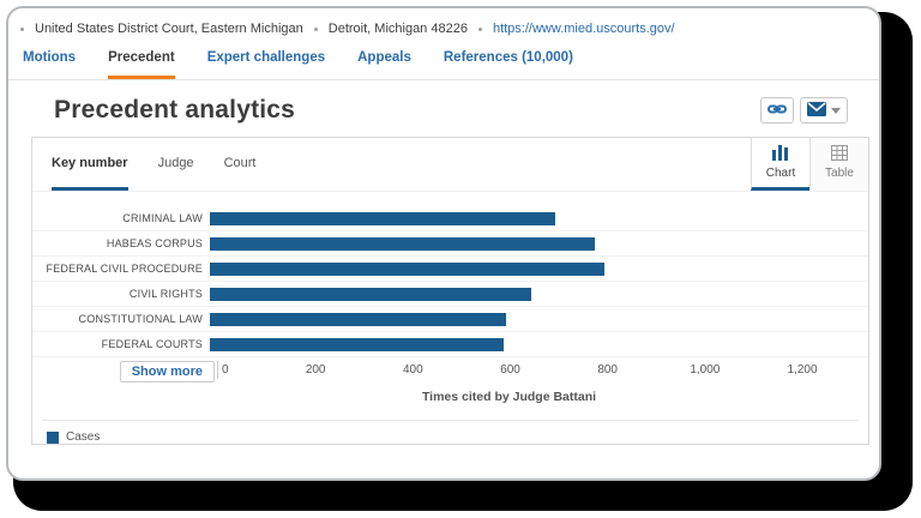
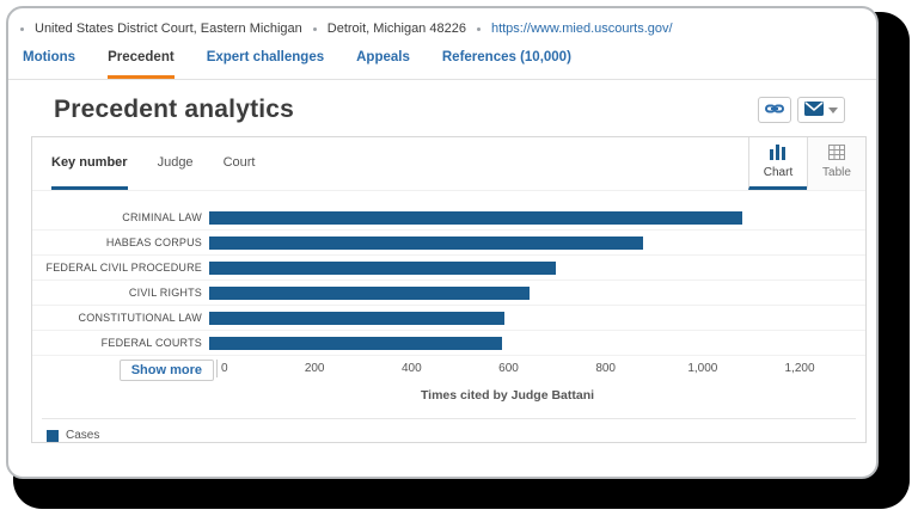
CRIMINAL LAW: 710 -> 1100
HABEAS CORPUS: 790 -> 900
FEDERAL CIVIL PROCEDURE: 810 -> 720
